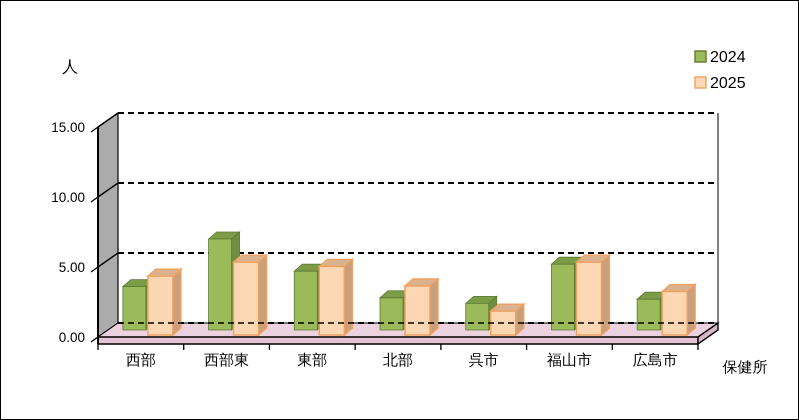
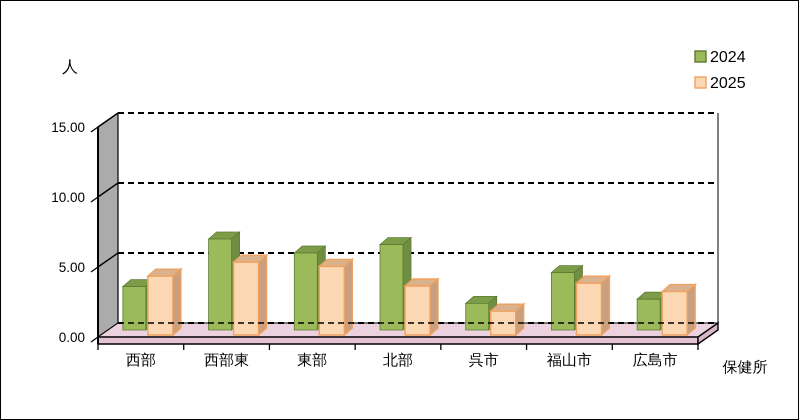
2024/東部: 4.2 -> 5.5
2024/北部: 2.3 -> 6.1
2024/福山市: 4.7 -> 4.1
2025/福山市: 5.2 -> 3.7
